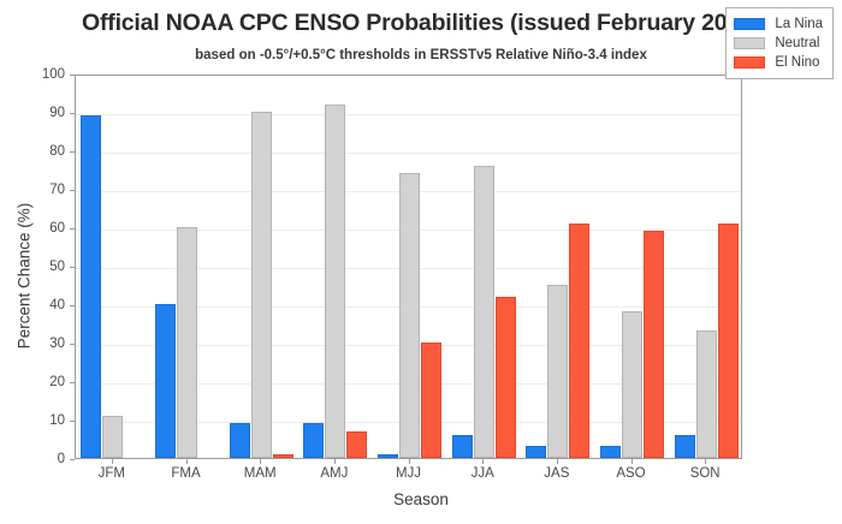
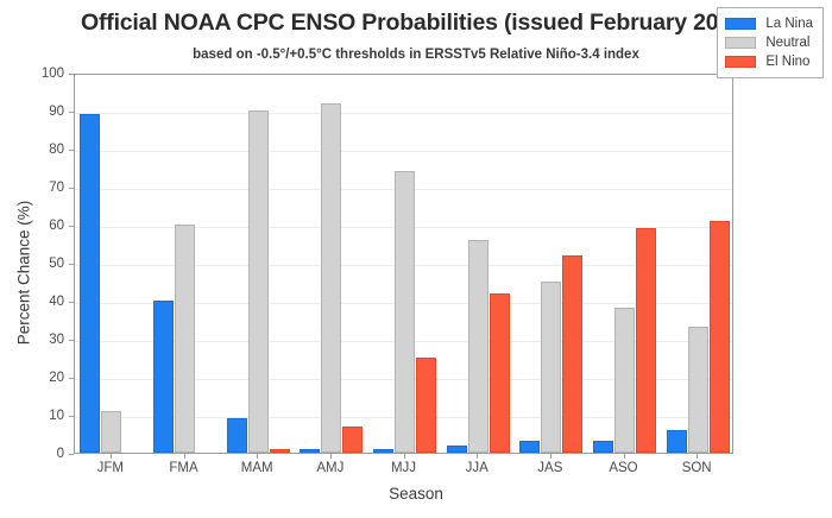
La Nina/AMJ: 9 -> 1
El Nino/MJJ: 30 -> 25
La Nina/JJA: 6 -> 2
Neutral/JJA: 76 -> 56
El Nino/JAS: 61 -> 52
